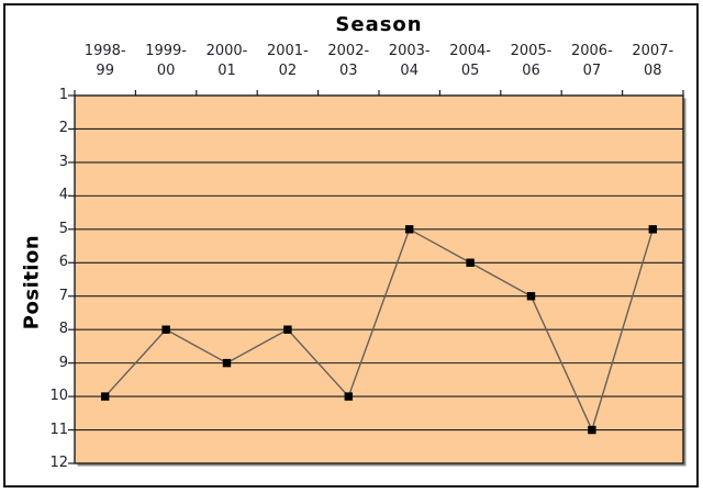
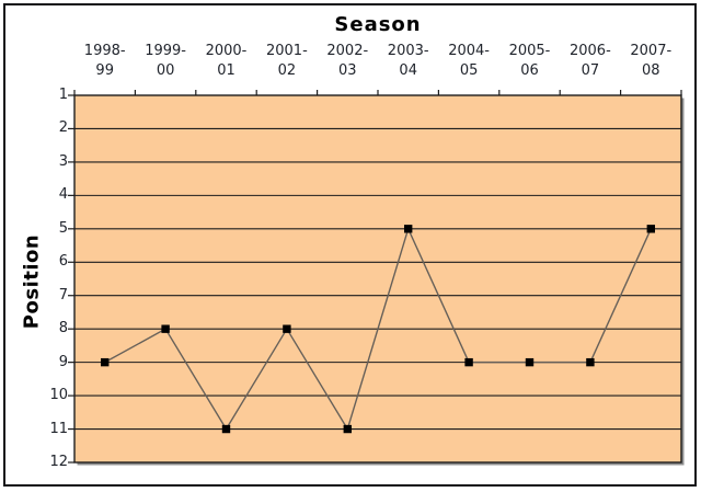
1998-99: 10 -> 9
2000-01: 9 -> 11
2002-03: 10 -> 11
2004-05: 6 -> 9
2005-06: 7 -> 9
2006-07: 11 -> 9
